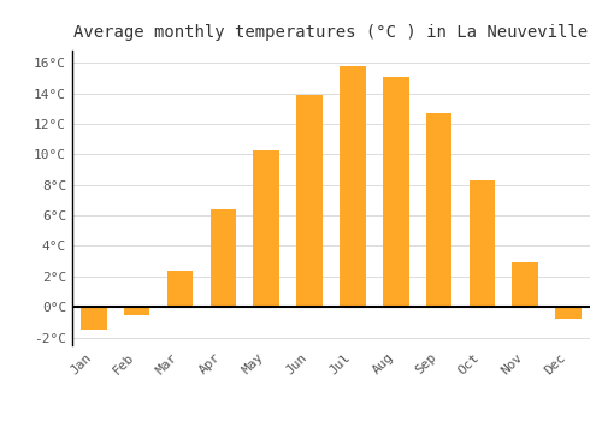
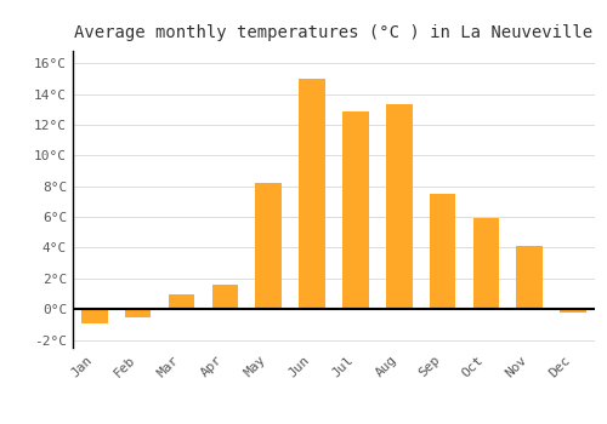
Jan: -1.5°C -> -0.9°C
Mar: 2.4°C -> 1.0°C
Apr: 6.4°C -> 1.6°C
May: 10.3°C -> 8.2°C
Jun: 13.9°C -> 15.0°C
Jul: 15.8°C -> 12.9°C
Aug: 15.1°C -> 13.3°C
Sep: 12.7°C -> 7.5°C
Oct: 8.3°C -> 5.9°C
Nov: 2.9°C -> 4.1°C
Dec: -0.8°C -> -0.2°C
